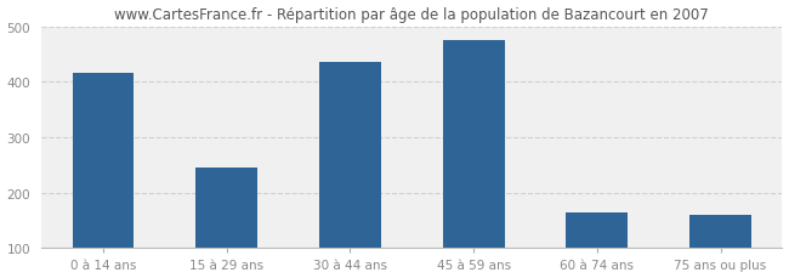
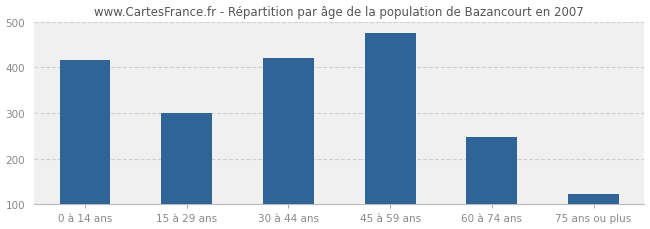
15 à 29 ans: 245 -> 300
30 à 44 ans: 435 -> 420
60 à 74 ans: 165 -> 247
75 ans ou plus: 160 -> 123
